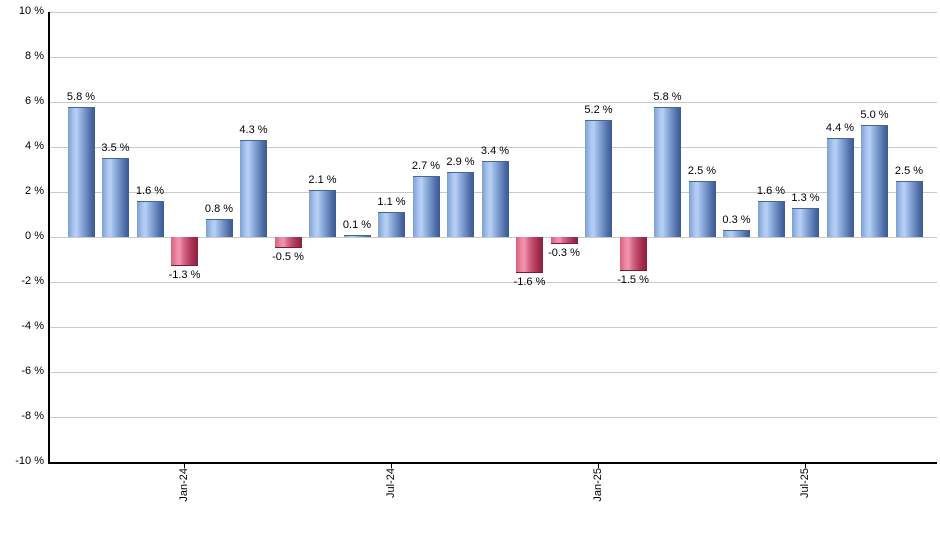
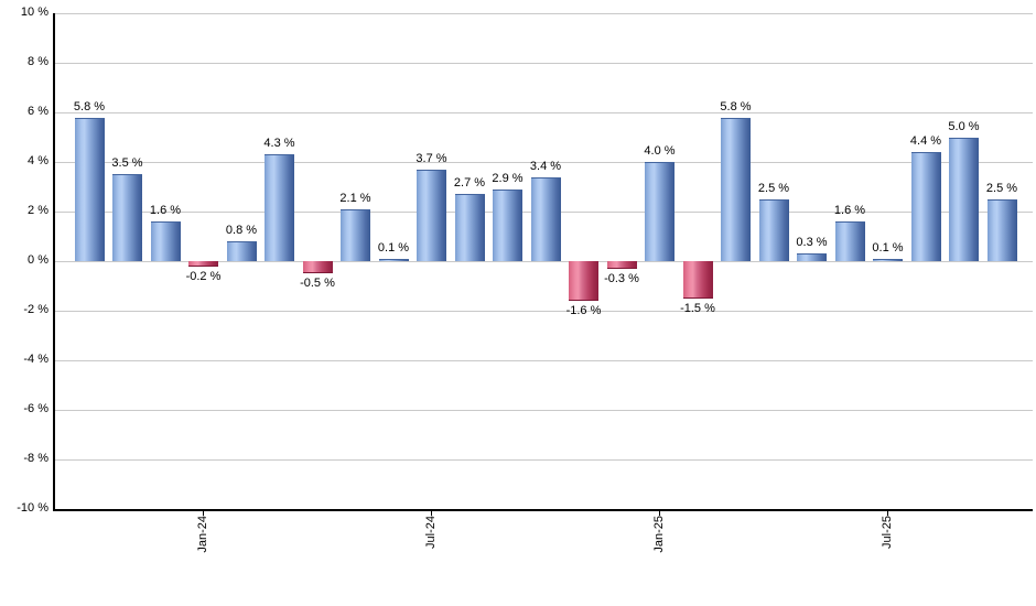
Jan-24: -1.3 -> -0.2
Jul-24: 1.1 -> 3.7
Jan-25: 5.2 -> 4.0
Jul-25: 1.3 -> 0.1
